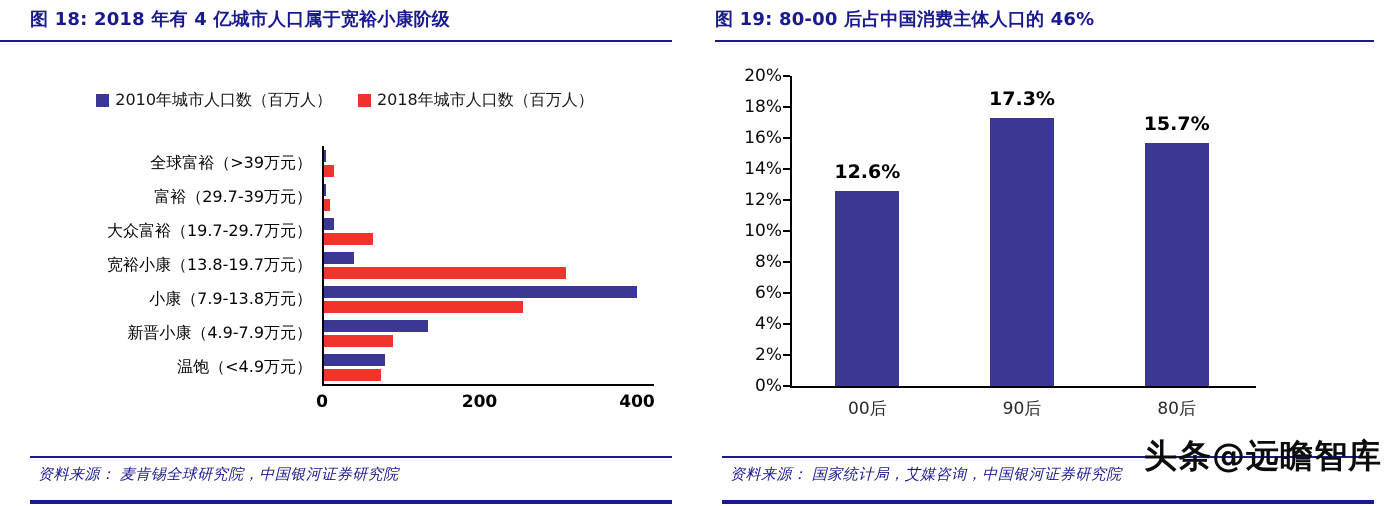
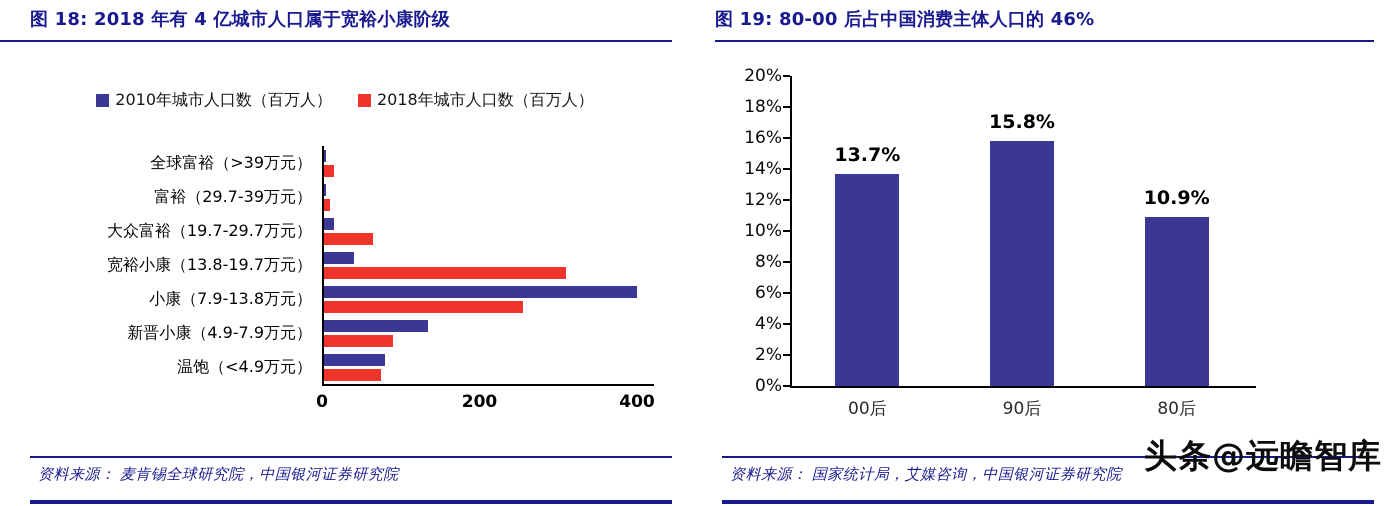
图 19: 80-00 后占中国消费主体人口的 46%/00后: 12.6% -> 13.7%
图 19: 80-00 后占中国消费主体人口的 46%/90后: 17.3% -> 15.8%
图 19: 80-00 后占中国消费主体人口的 46%/80后: 15.7% -> 10.9%
